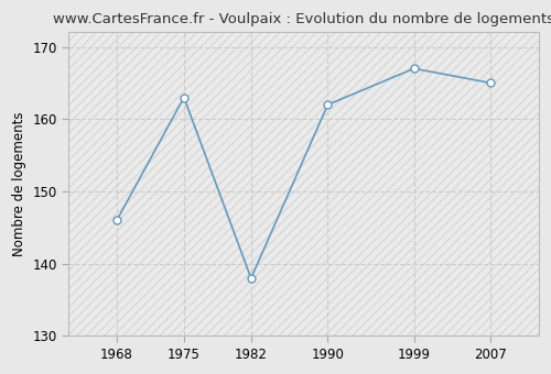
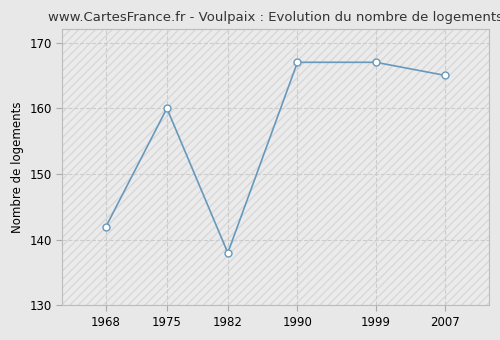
1968: 146 -> 142
1975: 163 -> 160
1990: 162 -> 167
